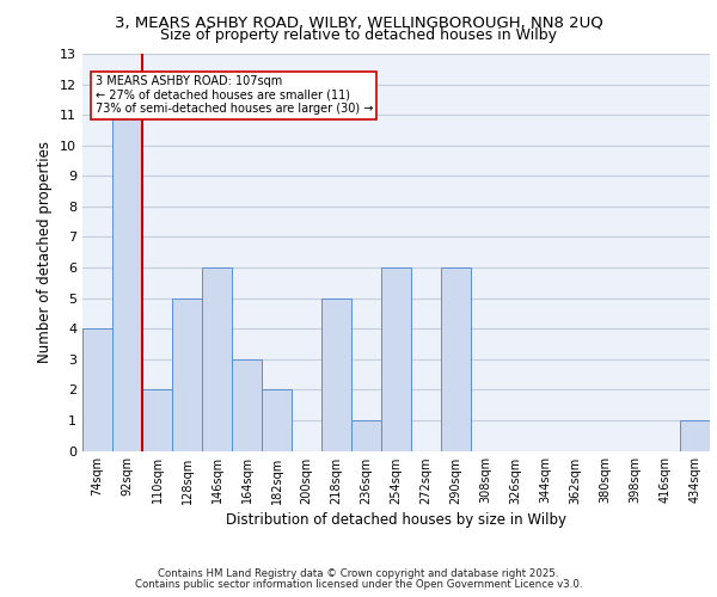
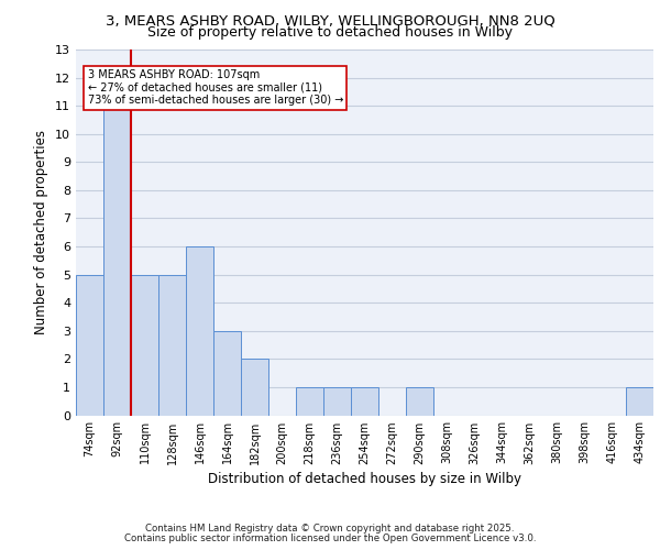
74sqm: 4 -> 5
110sqm: 2 -> 5
218sqm: 5 -> 1
254sqm: 6 -> 1
290sqm: 6 -> 1
